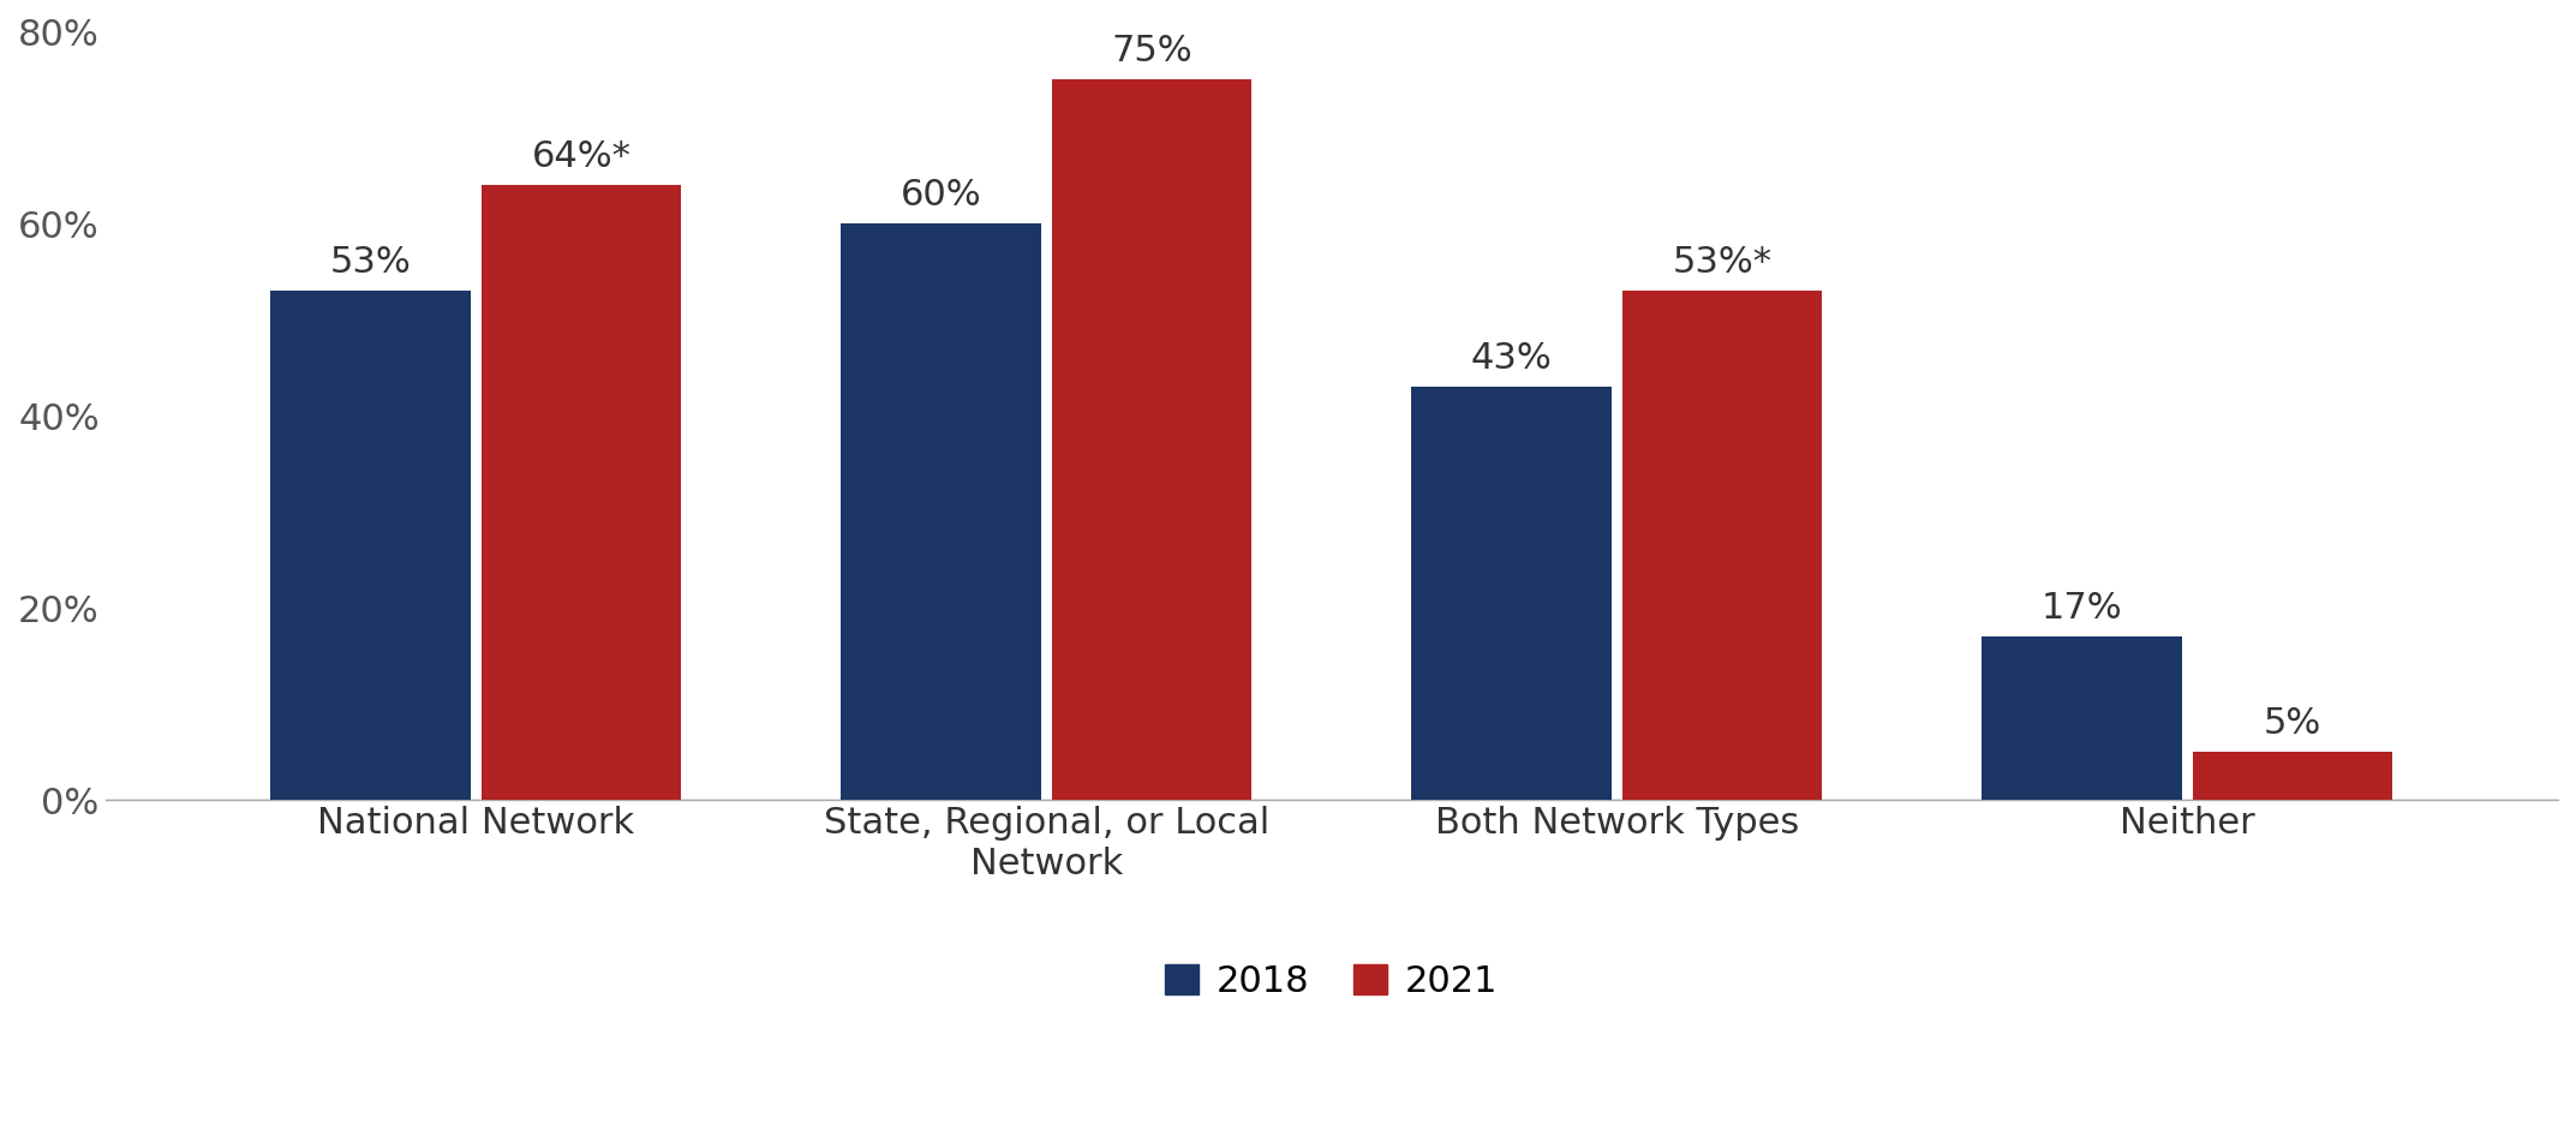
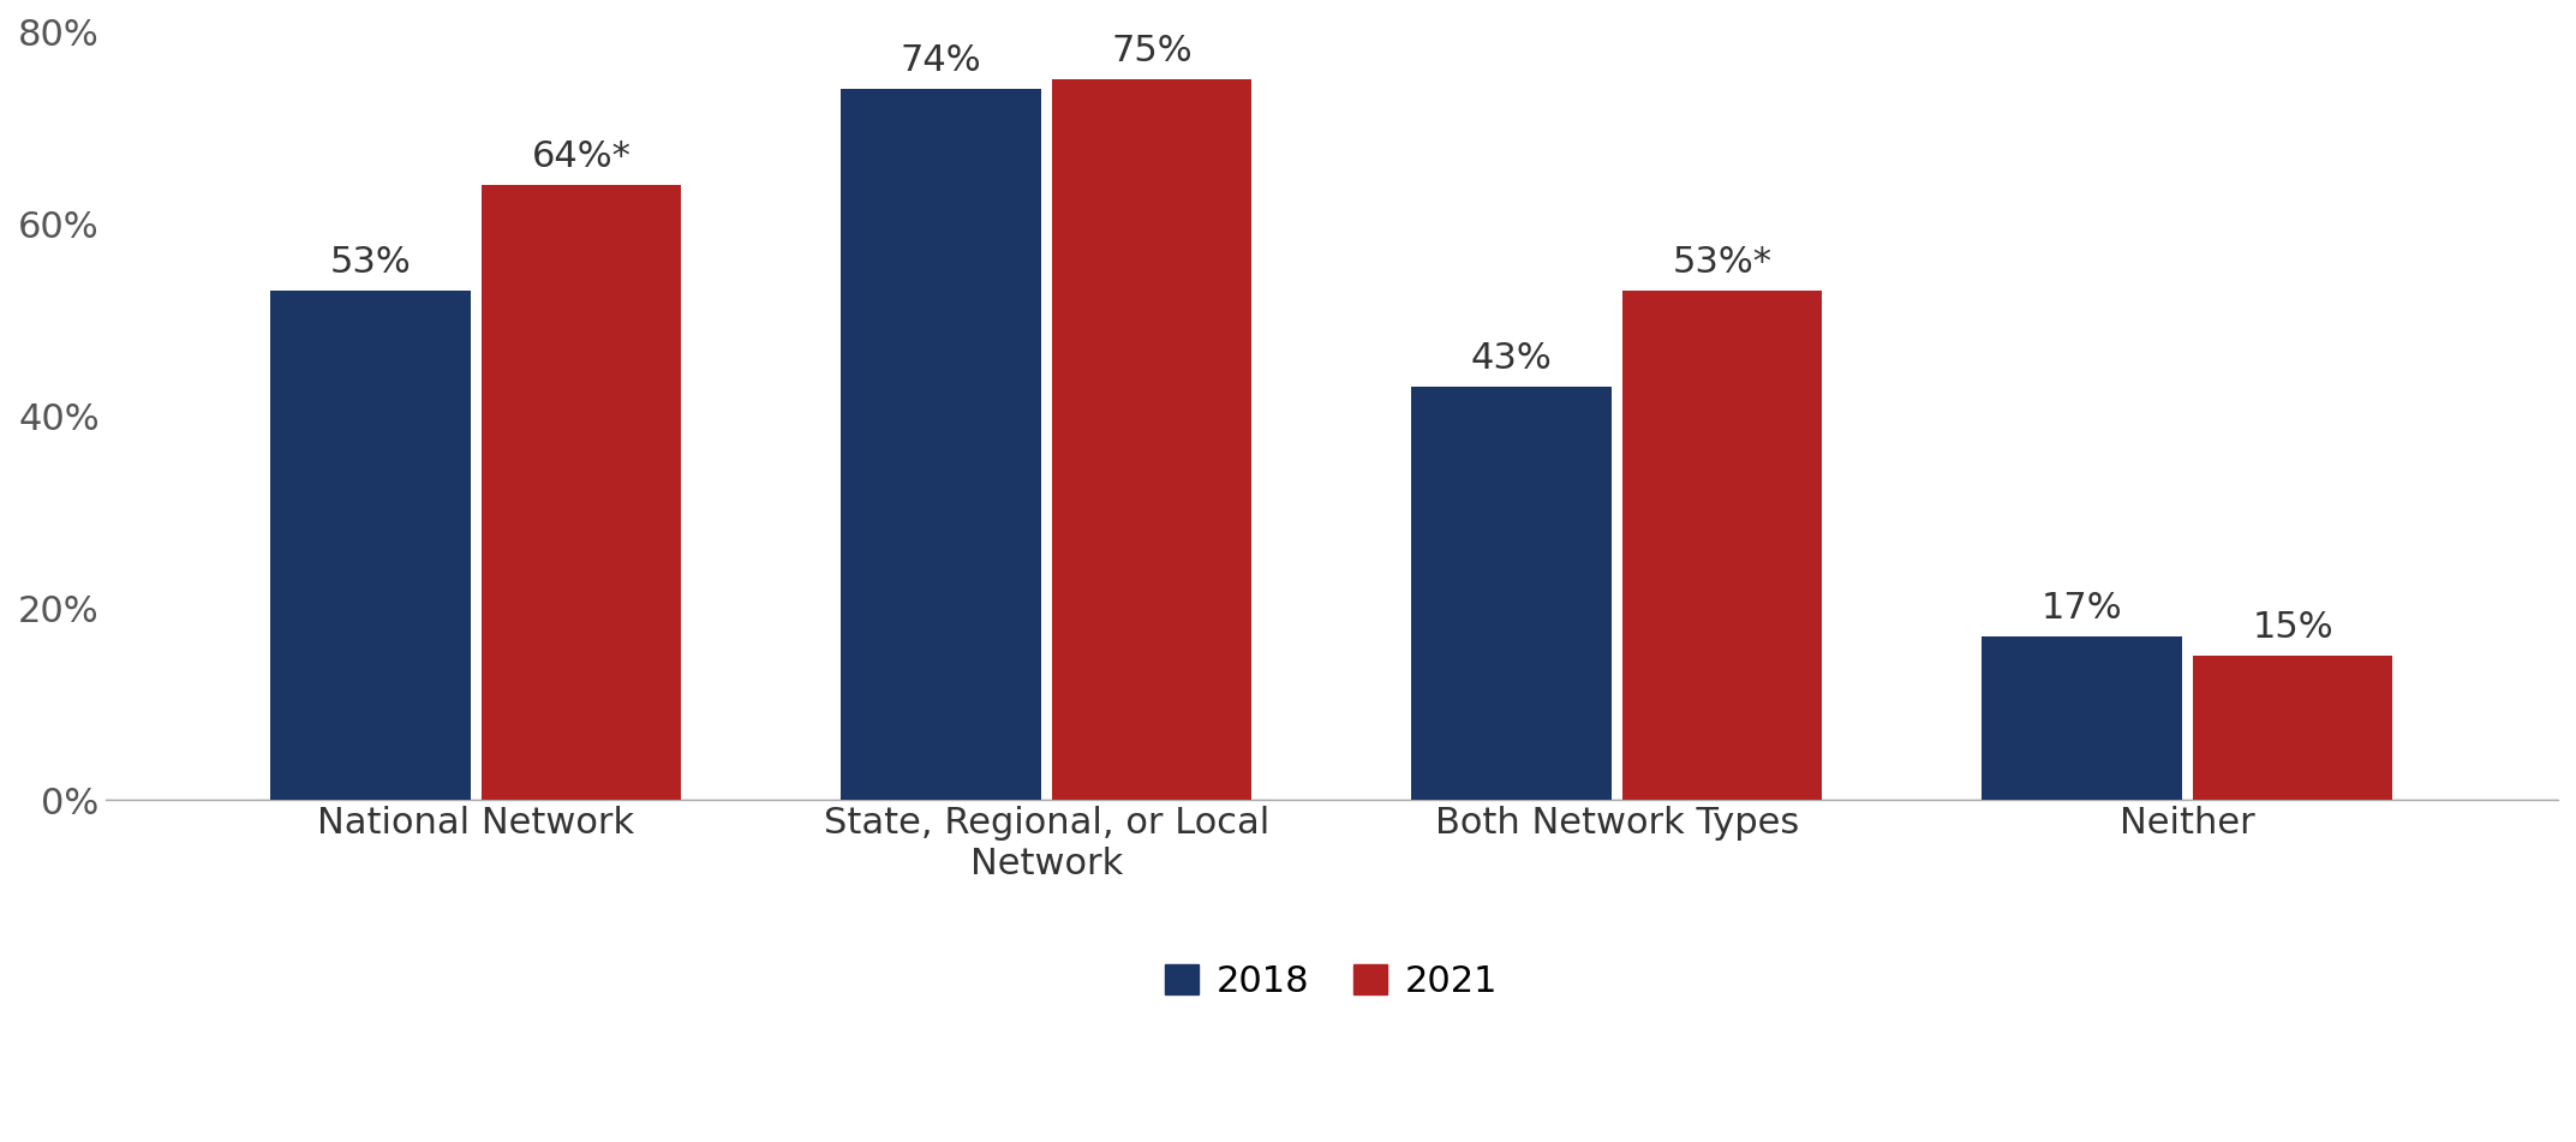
2018/State, Regional, or Local Network: 60% -> 74%
2021/Neither: 5% -> 15%
